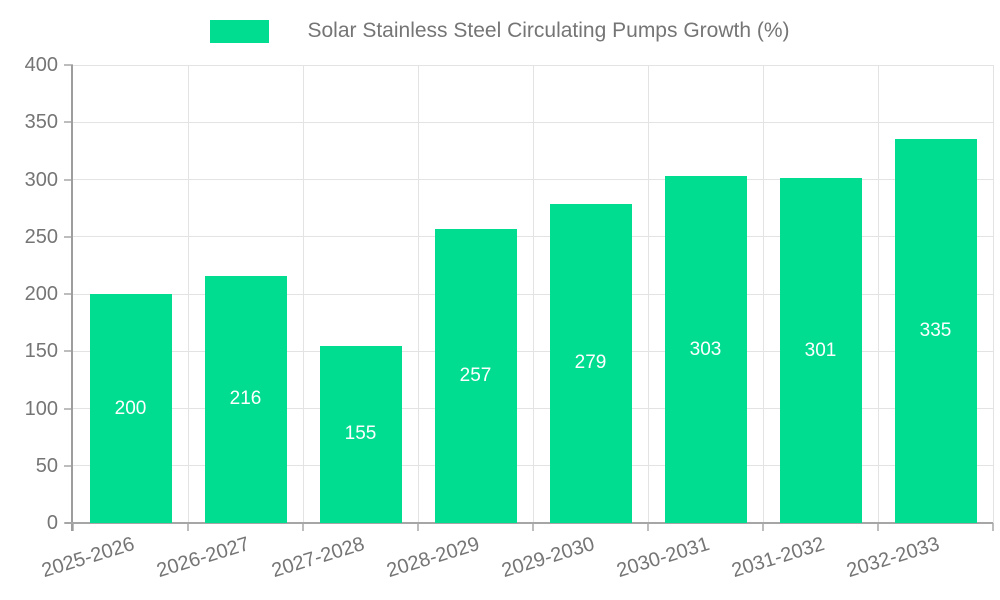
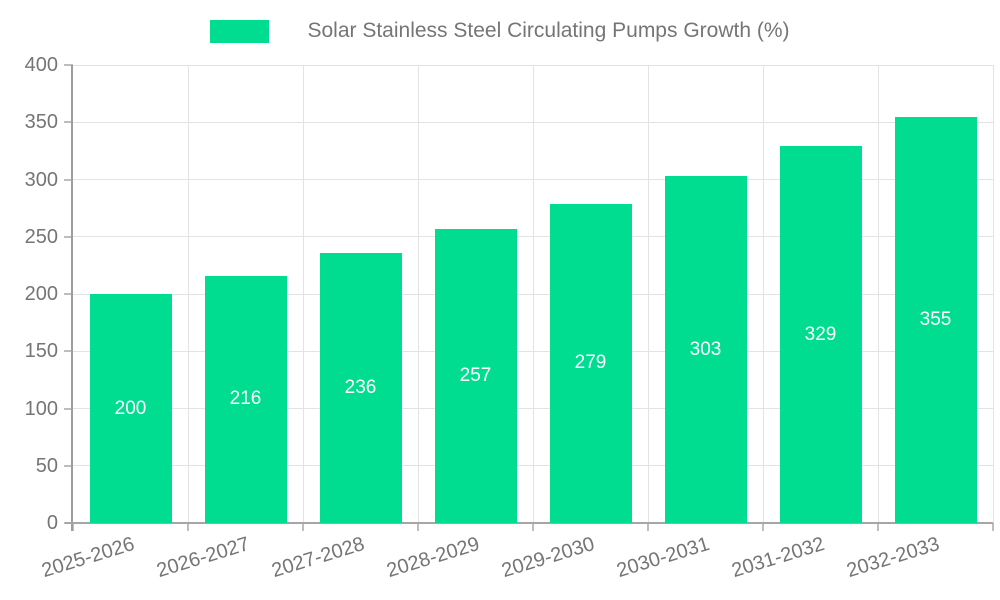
2027-2028: 155 -> 236
2031-2032: 301 -> 329
2032-2033: 335 -> 355
